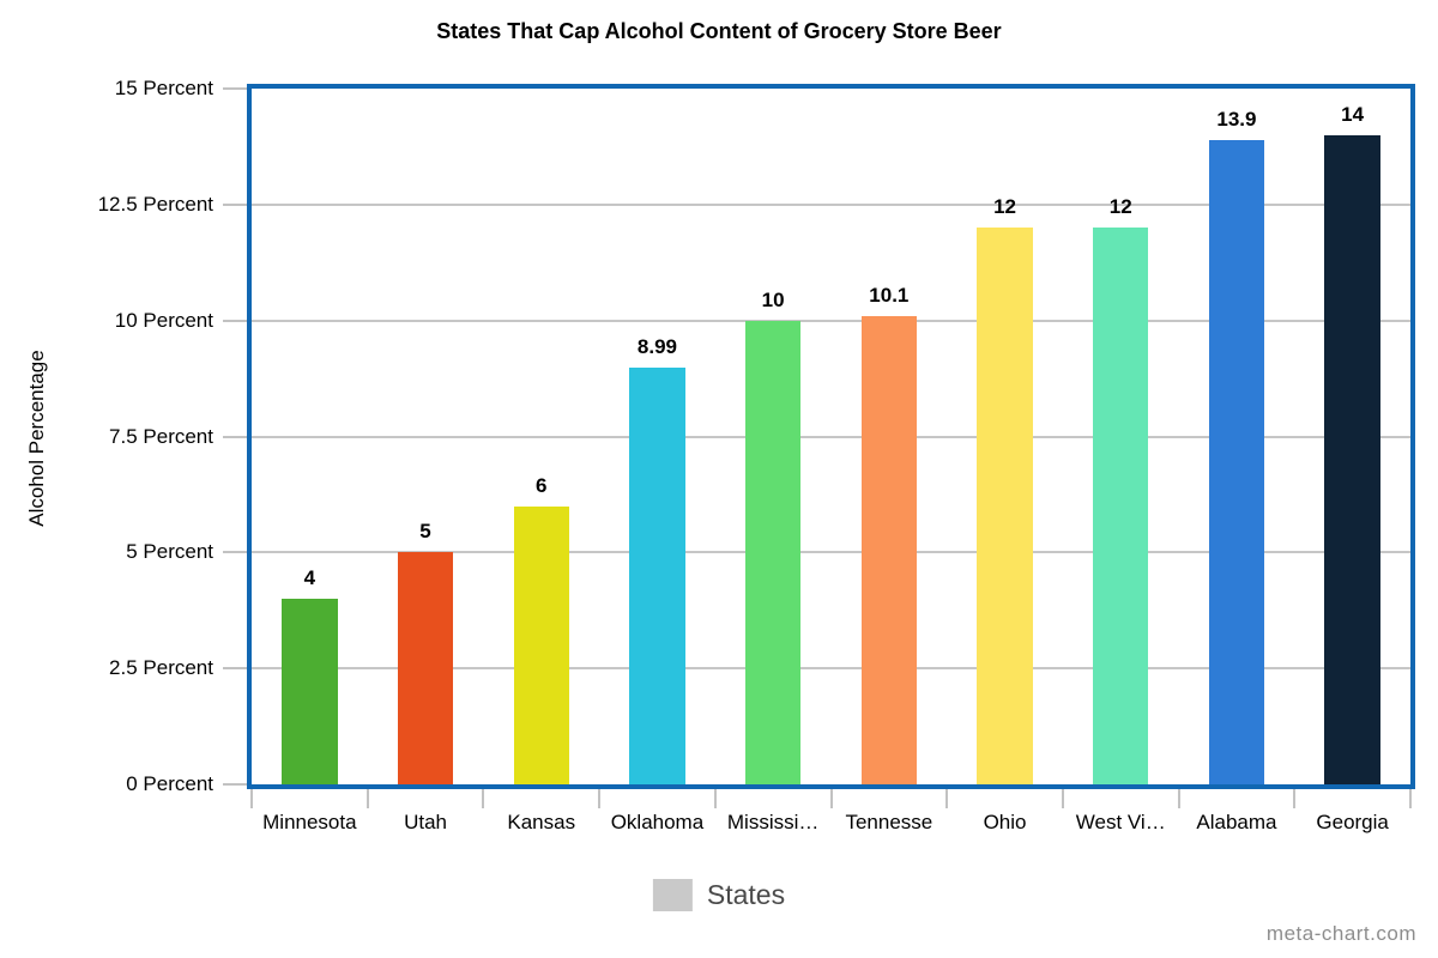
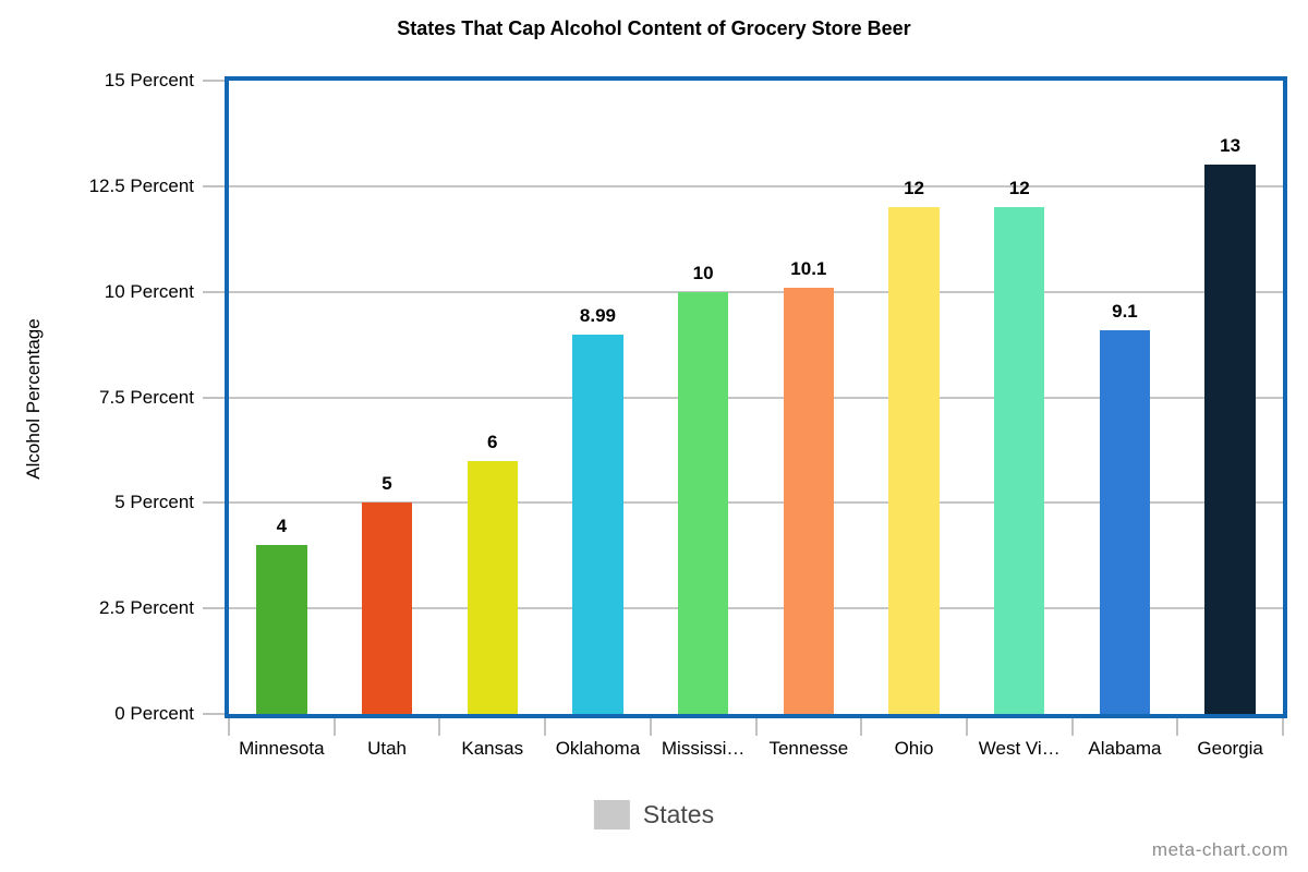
Alabama: 13.9 -> 9.1
Georgia: 14 -> 13
